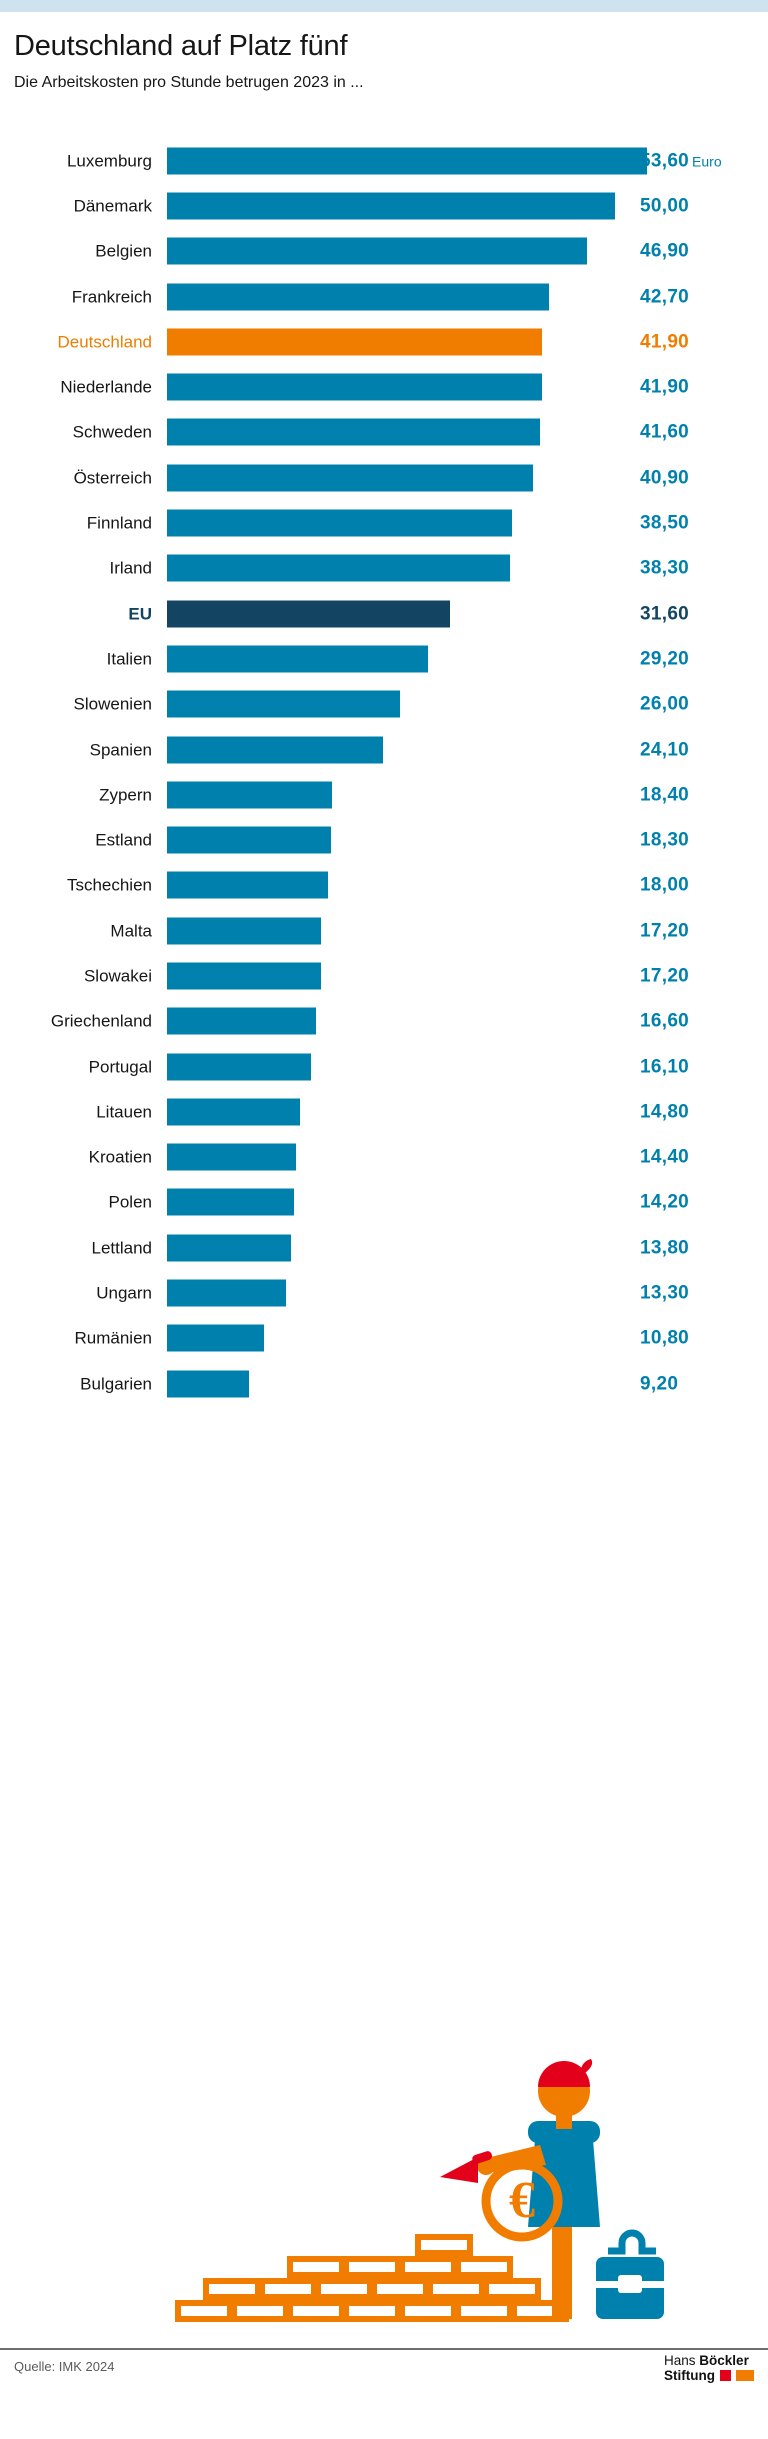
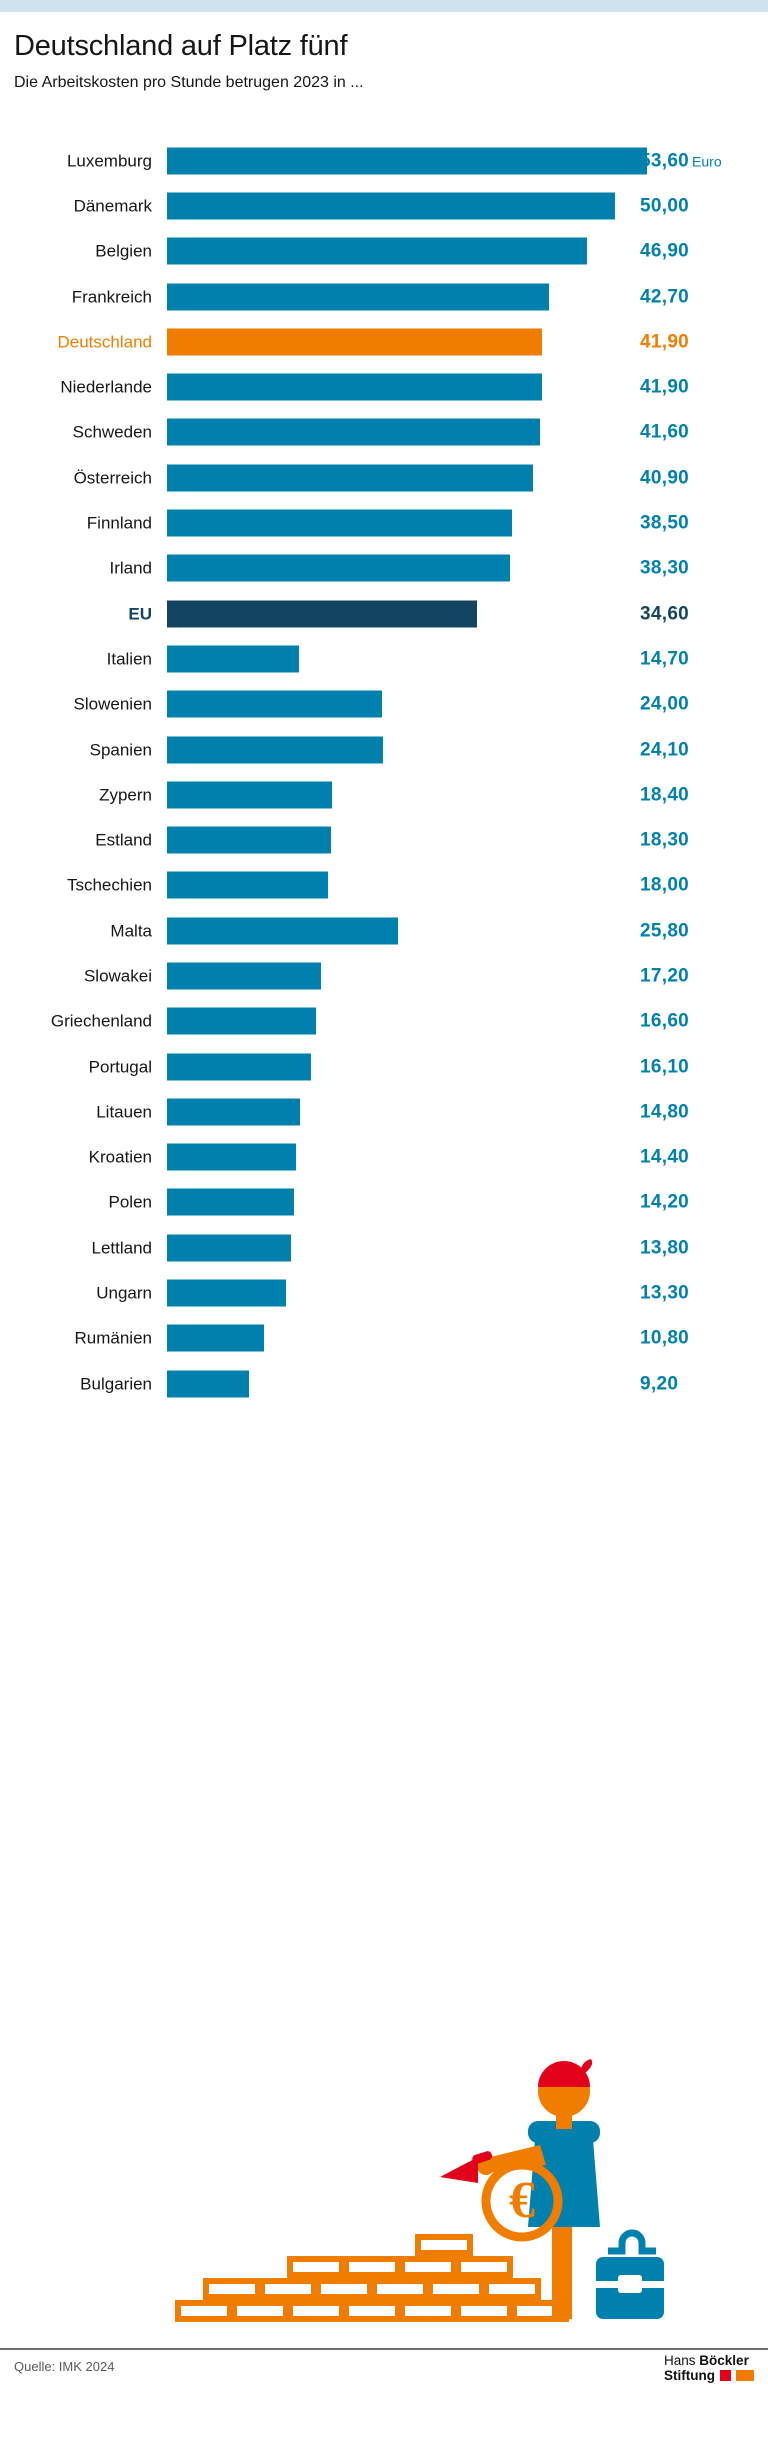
EU: 31,60 -> 34,60
Italien: 29,20 -> 14,70
Slowenien: 26,00 -> 24,00
Malta: 17,20 -> 25,80
